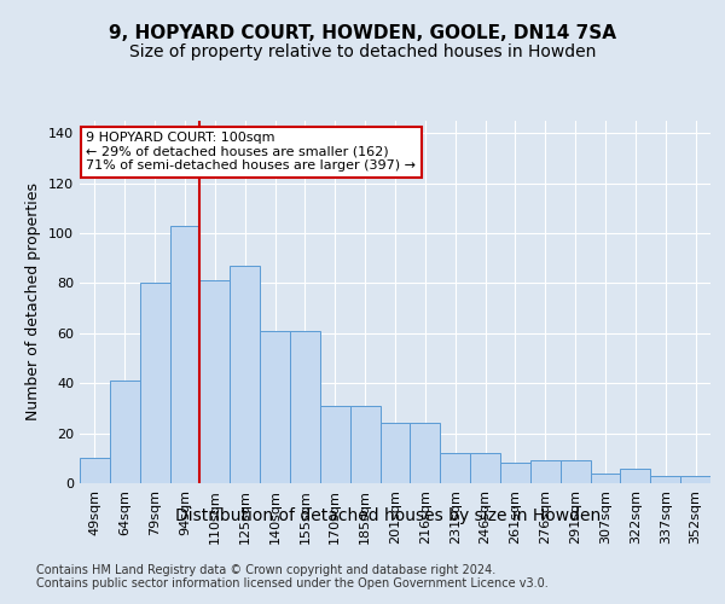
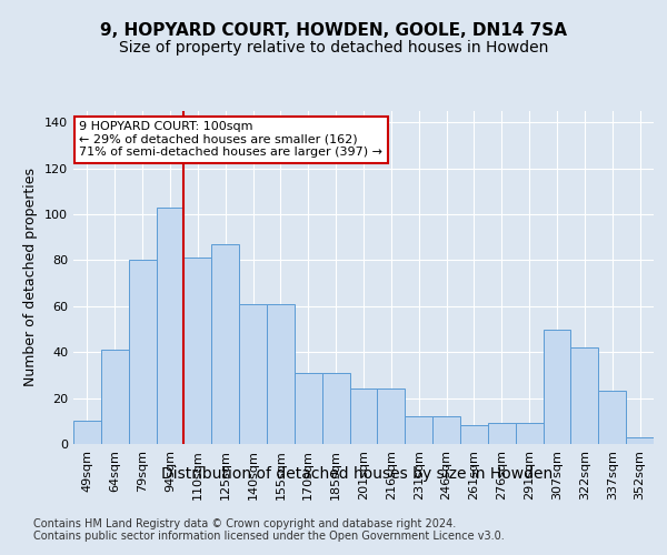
307sqm: 4 -> 50
322sqm: 6 -> 42
337sqm: 3 -> 23
